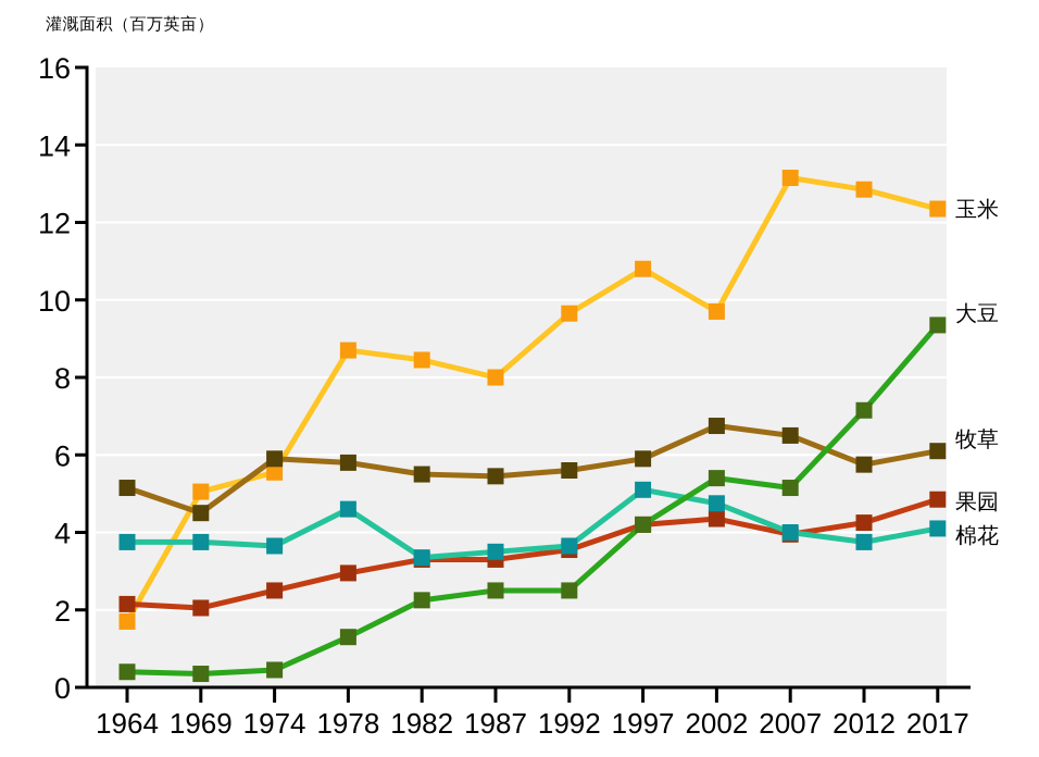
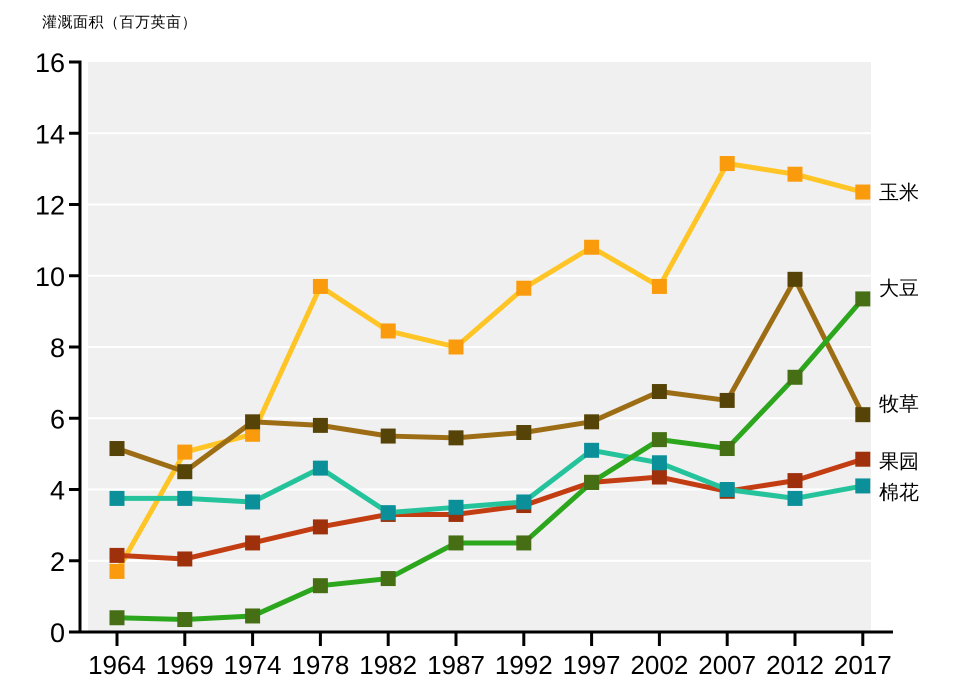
玉米/1978: 8.7 -> 9.7
大豆/1982: 2.2 -> 1.5
牧草/2012: 5.8 -> 9.9
